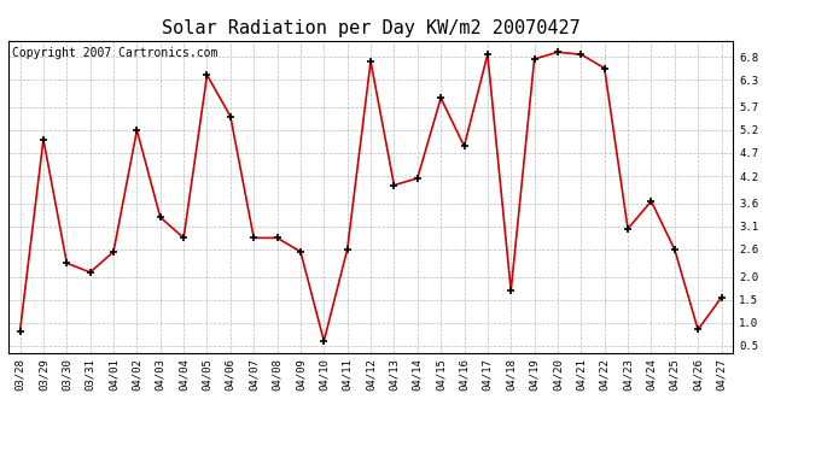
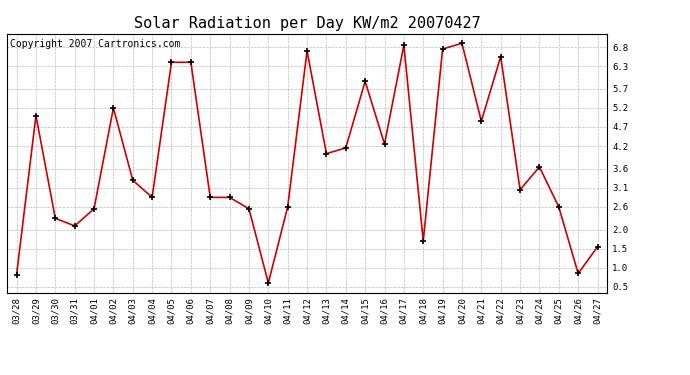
04/06: 5.50 -> 6.40
04/16: 4.85 -> 4.25
04/21: 6.85 -> 4.85
